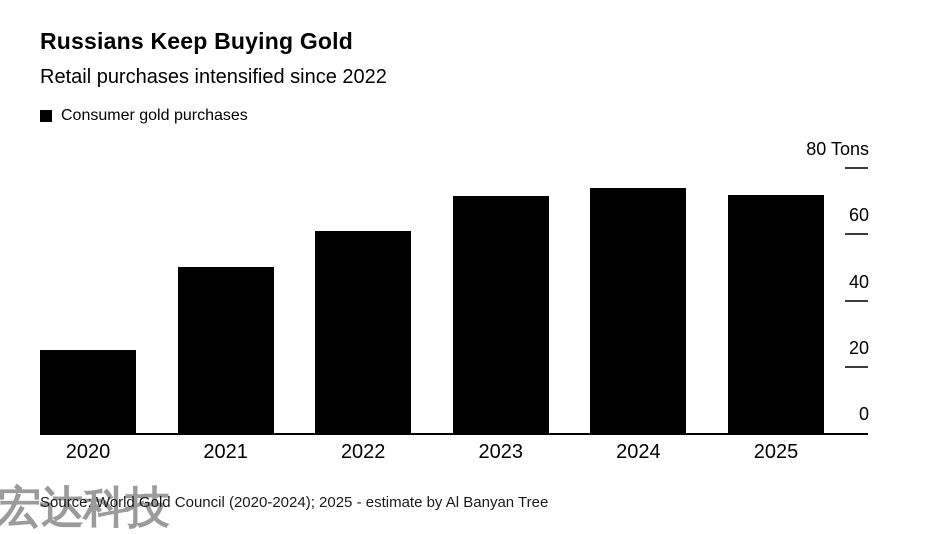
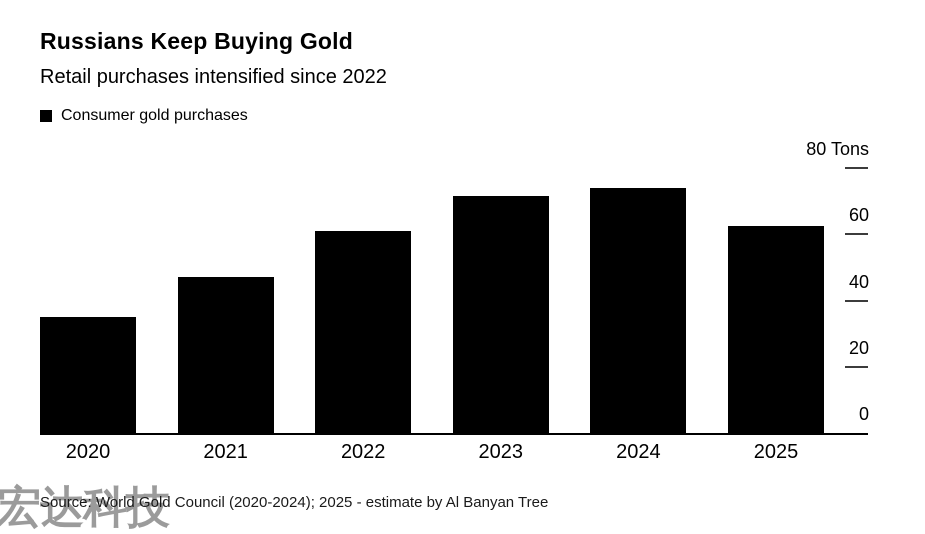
2020: 25 -> 35
2021: 50 -> 47
2025: 72 -> 62
